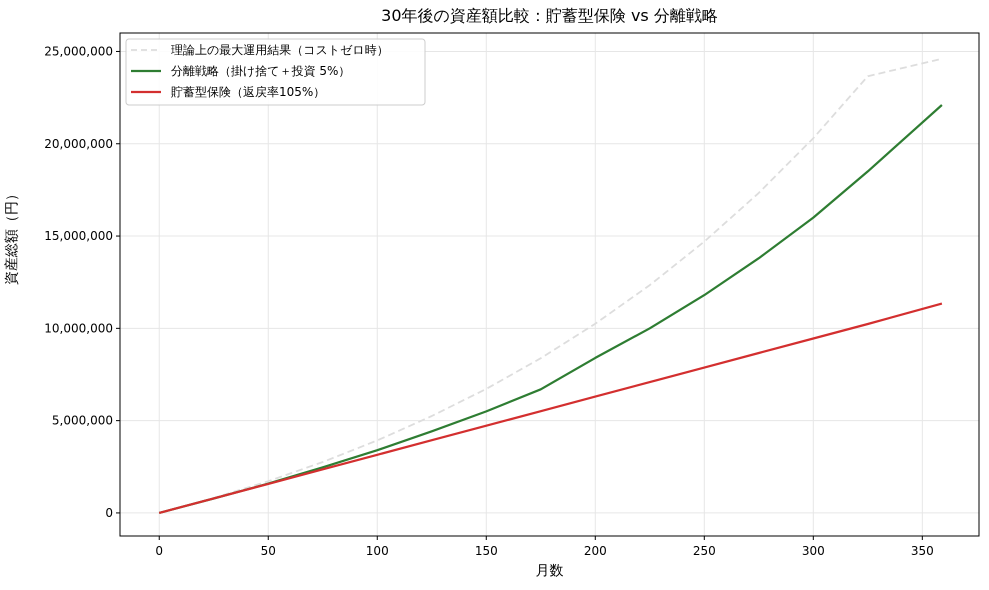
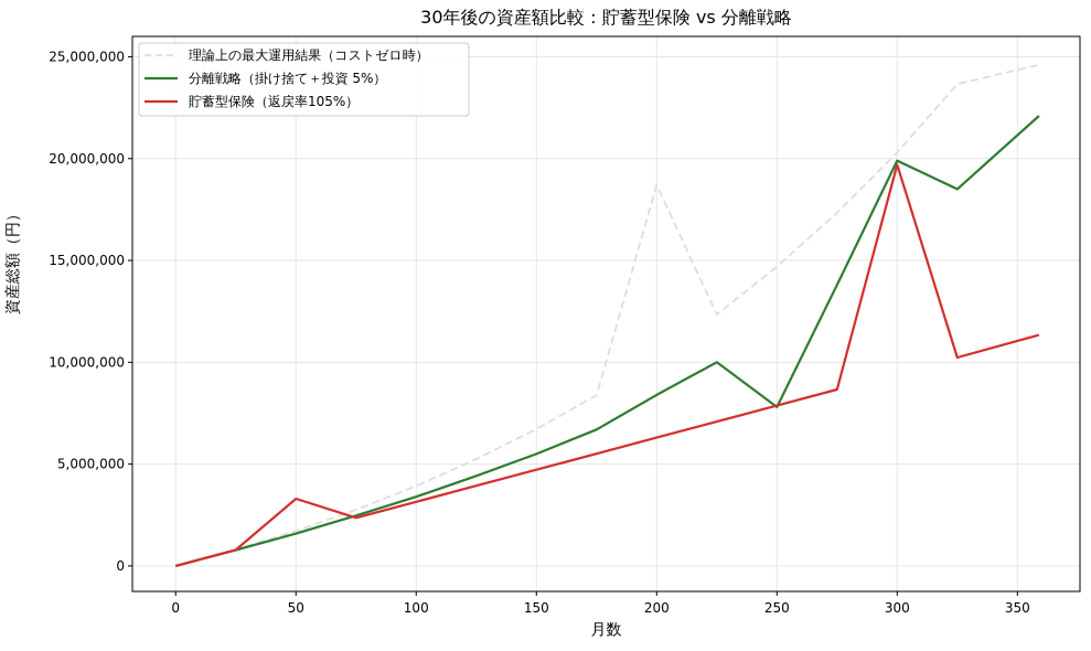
貯蓄型保険（返戻率105%）/50: 1600000 -> 3300000
理論上の最大運用結果（コストゼロ時）/200: 10200000 -> 18700000
分離戦略（掛け捨て＋投資 5%）/250: 11800000 -> 7800000
分離戦略（掛け捨て＋投資 5%）/300: 16000000 -> 19900000
貯蓄型保険（返戻率105%）/300: 9400000 -> 19700000
